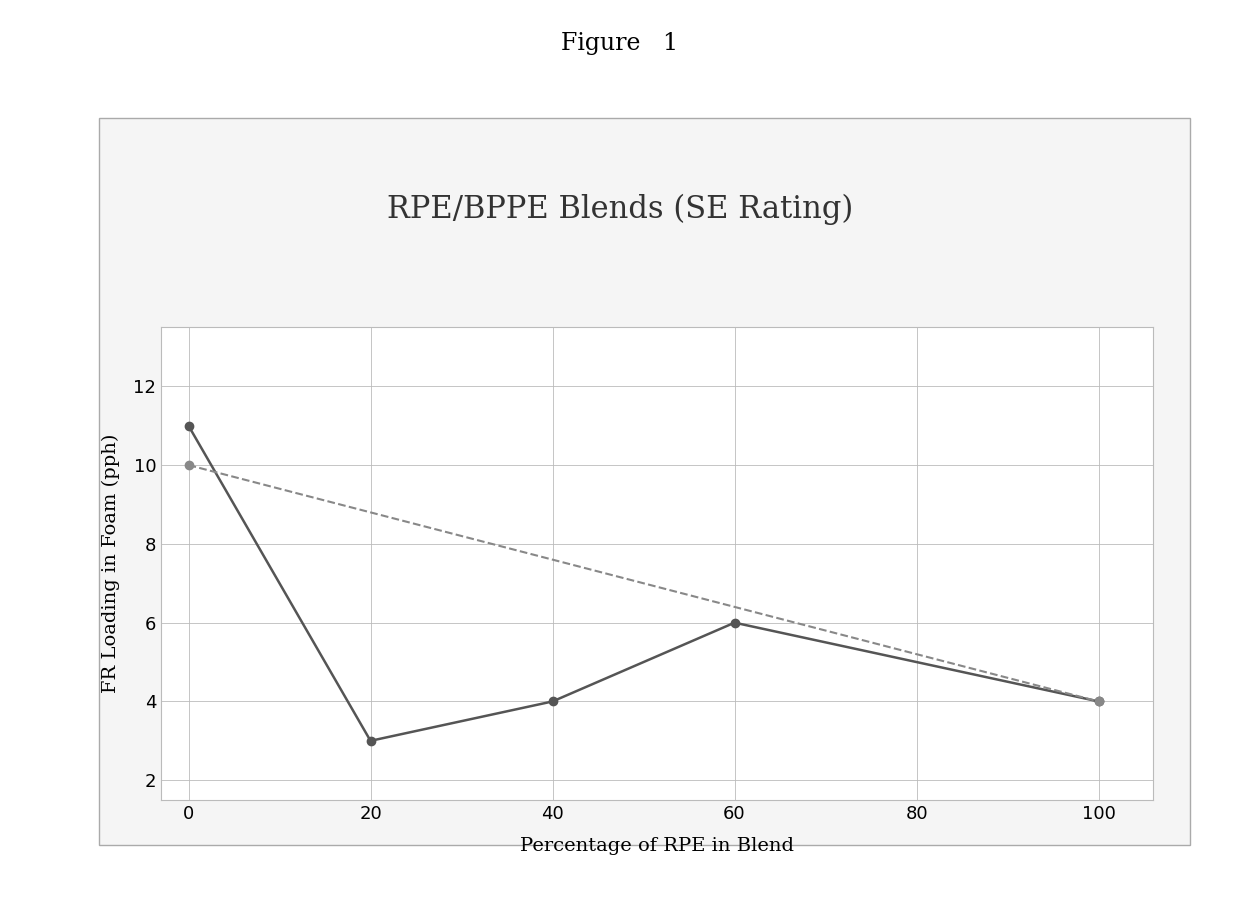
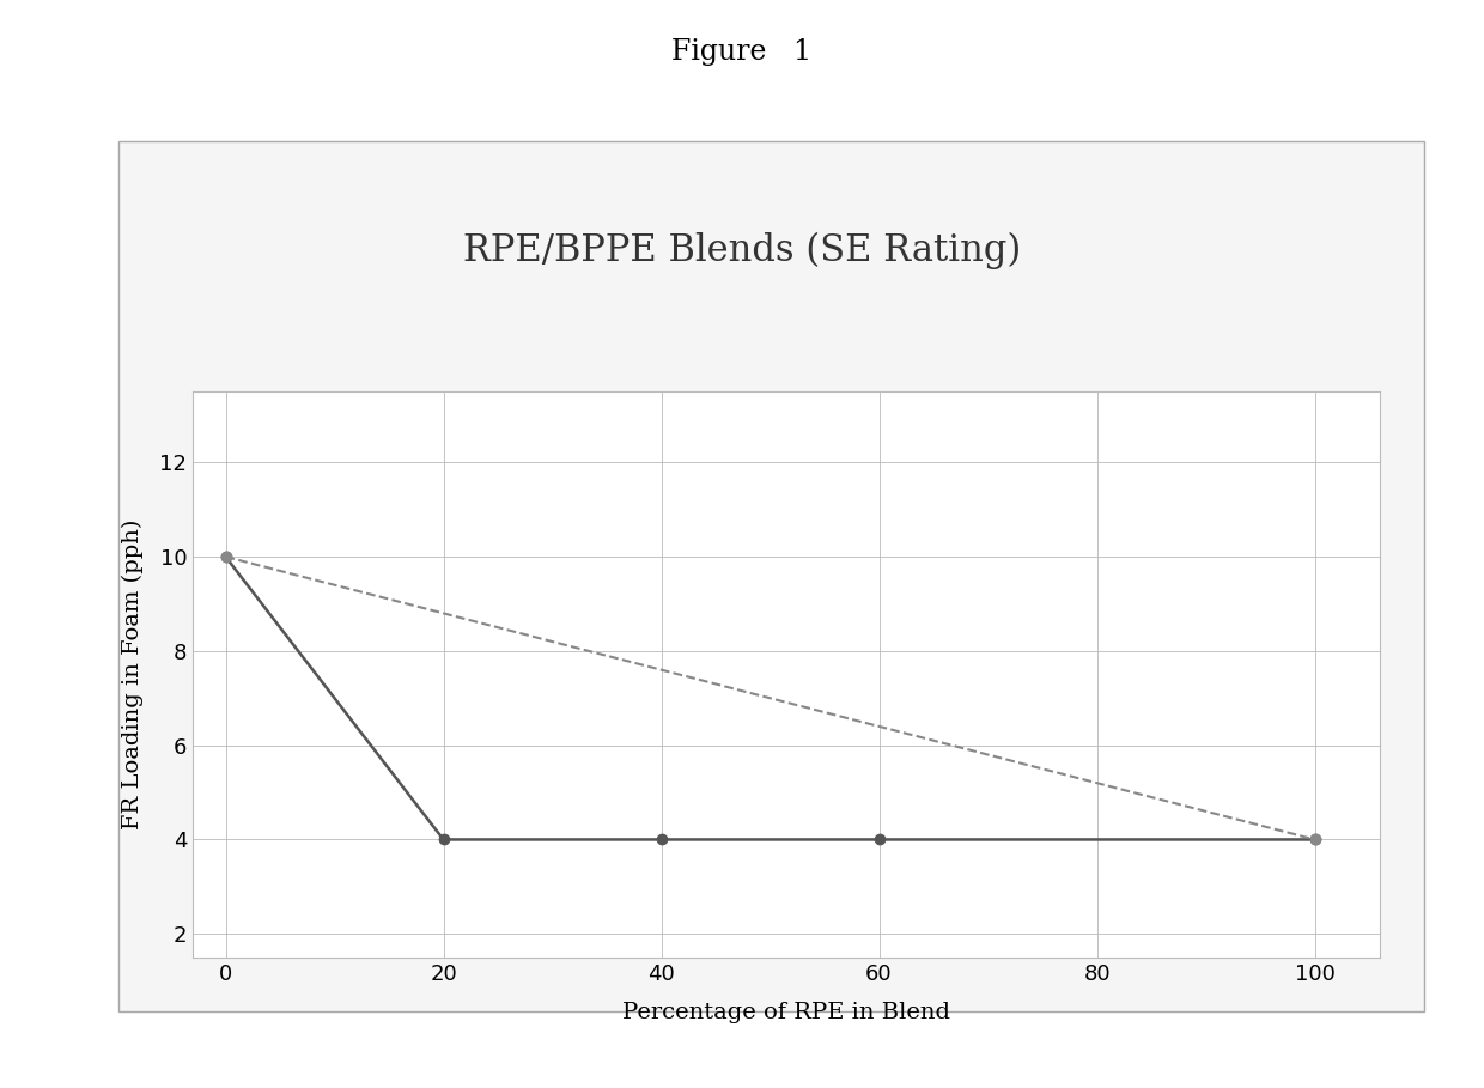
0: 11 -> 10
20: 3 -> 4
60: 6 -> 4
